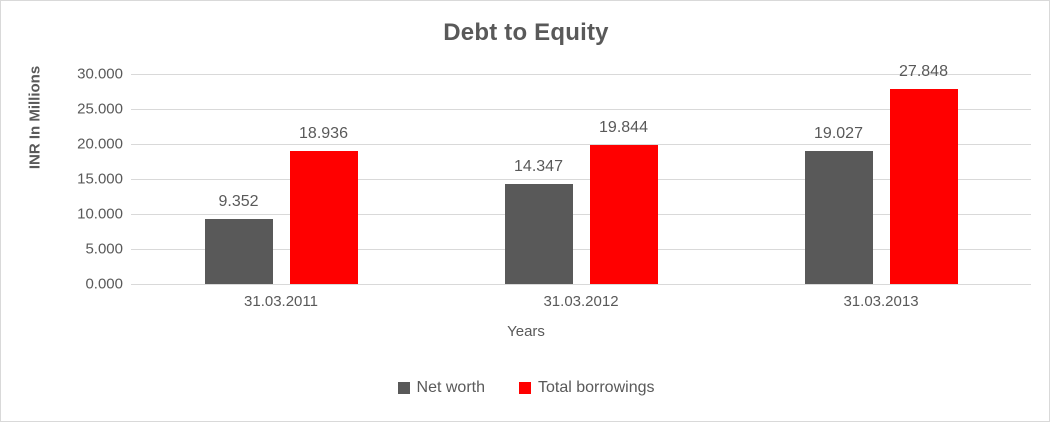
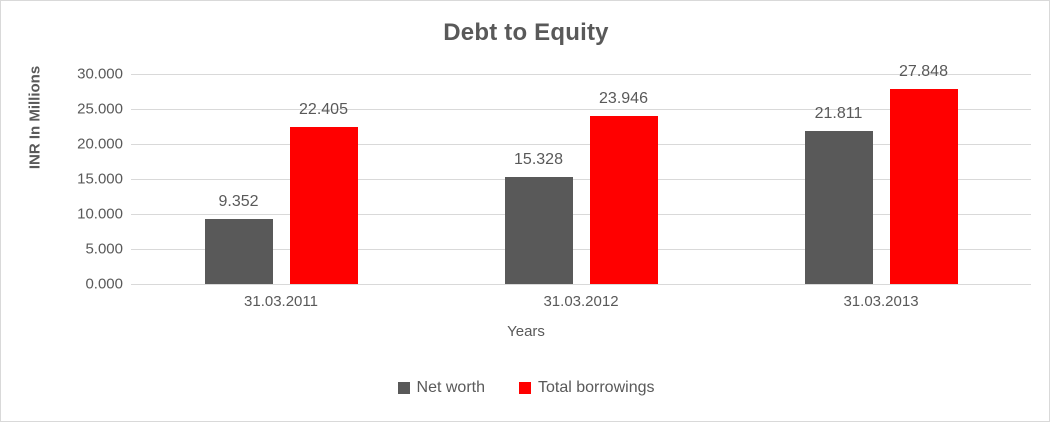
Total borrowings/31.03.2011: 18.936 -> 22.405
Net worth/31.03.2012: 14.347 -> 15.328
Total borrowings/31.03.2012: 19.844 -> 23.946
Net worth/31.03.2013: 19.027 -> 21.811
